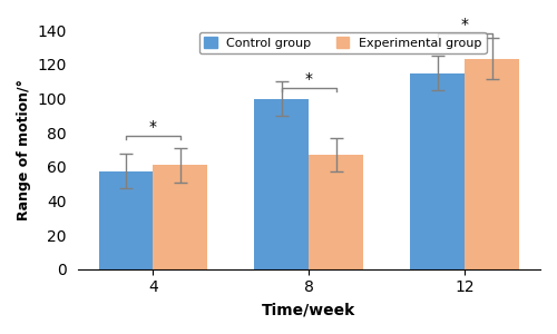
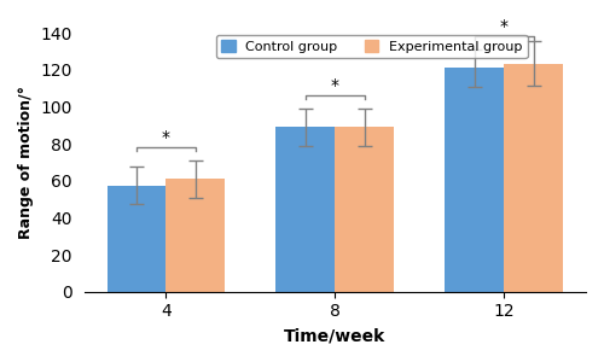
Control group/8: 100 -> 89
Experimental group/8: 67 -> 89
Control group/12: 115 -> 121
